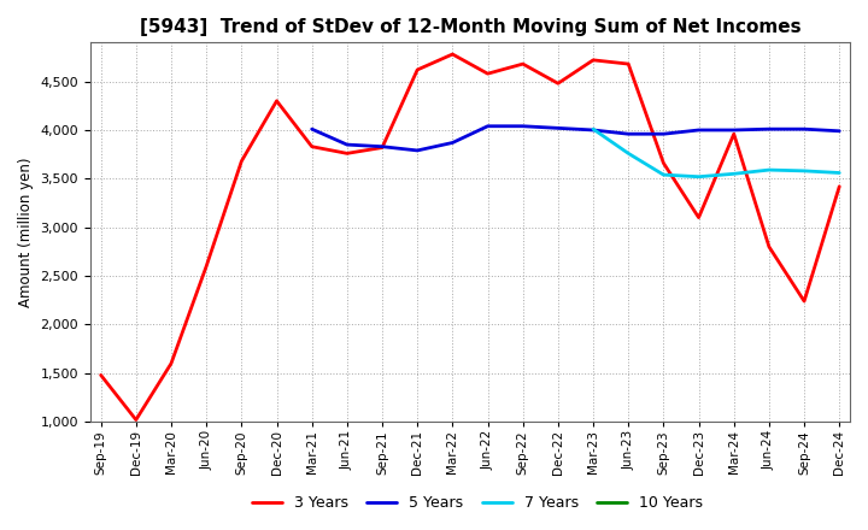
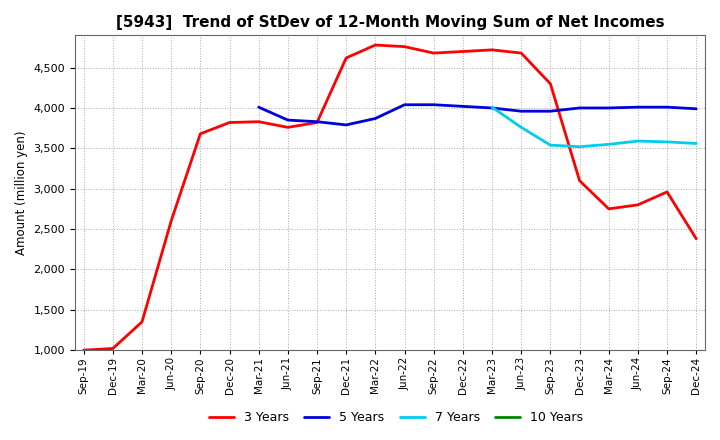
3 Years/Sep-19: 1,480 -> 1,000
3 Years/Mar-20: 1,600 -> 1,350
3 Years/Dec-20: 4,300 -> 3,820
3 Years/Jun-22: 4,580 -> 4,760
3 Years/Dec-22: 4,480 -> 4,700
3 Years/Sep-23: 3,660 -> 4,300
3 Years/Mar-24: 3,960 -> 2,750
3 Years/Sep-24: 2,240 -> 2,960
3 Years/Dec-24: 3,420 -> 2,380
